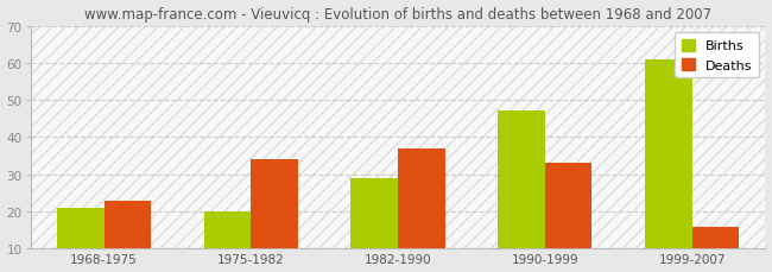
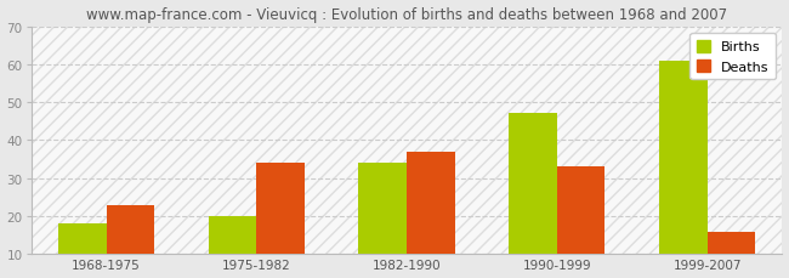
Births/1968-1975: 21 -> 18
Births/1982-1990: 29 -> 34
